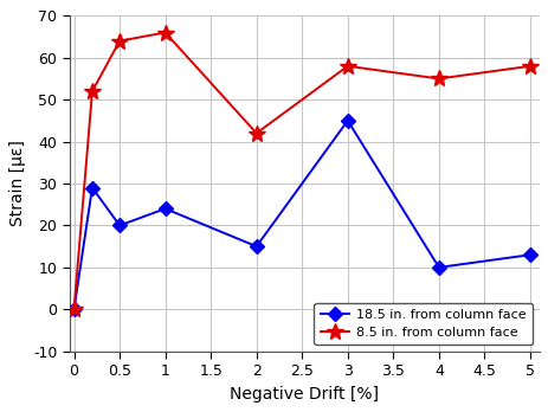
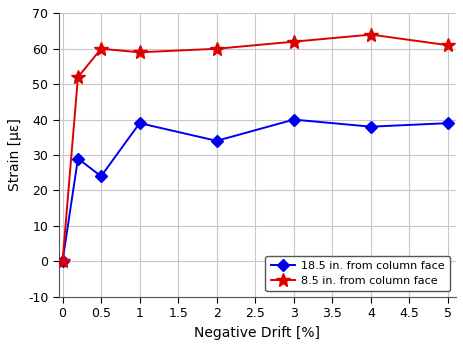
18.5 in. from column face/0.5: 20 -> 24
8.5 in. from column face/0.5: 64 -> 60
18.5 in. from column face/1: 24 -> 39
8.5 in. from column face/1: 66 -> 59
18.5 in. from column face/2: 15 -> 34
8.5 in. from column face/2: 42 -> 60
18.5 in. from column face/3: 45 -> 40
8.5 in. from column face/3: 58 -> 62
18.5 in. from column face/4: 10 -> 38
8.5 in. from column face/4: 55 -> 64
18.5 in. from column face/5: 13 -> 39
8.5 in. from column face/5: 58 -> 61
